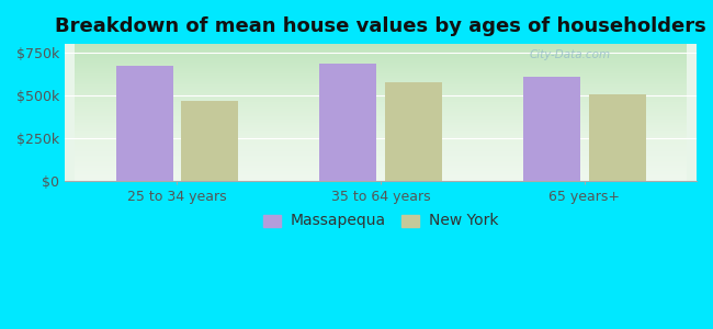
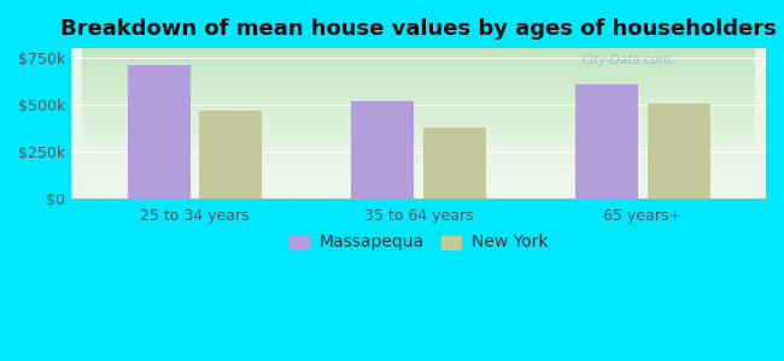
Massapequa/25 to 34 years: $670k -> $710k
Massapequa/35 to 64 years: $680k -> $520k
New York/35 to 64 years: $580k -> $380k
